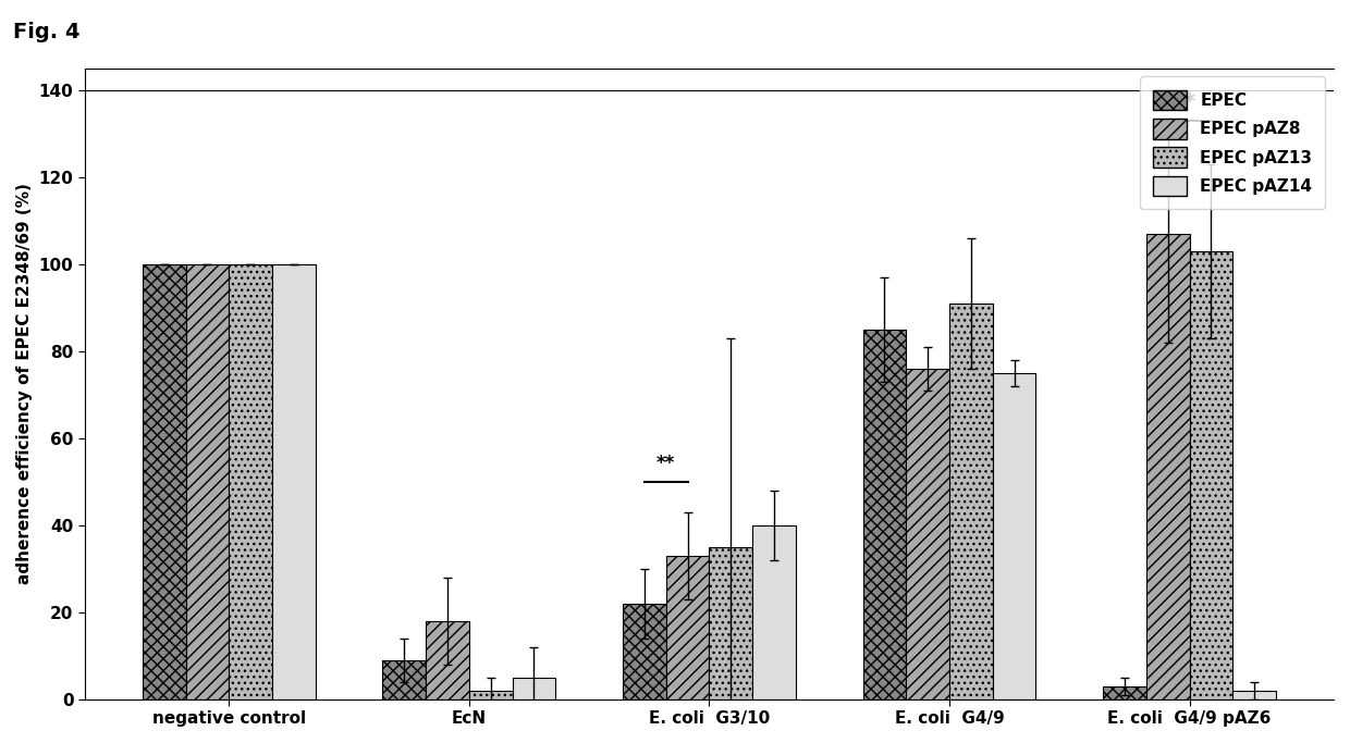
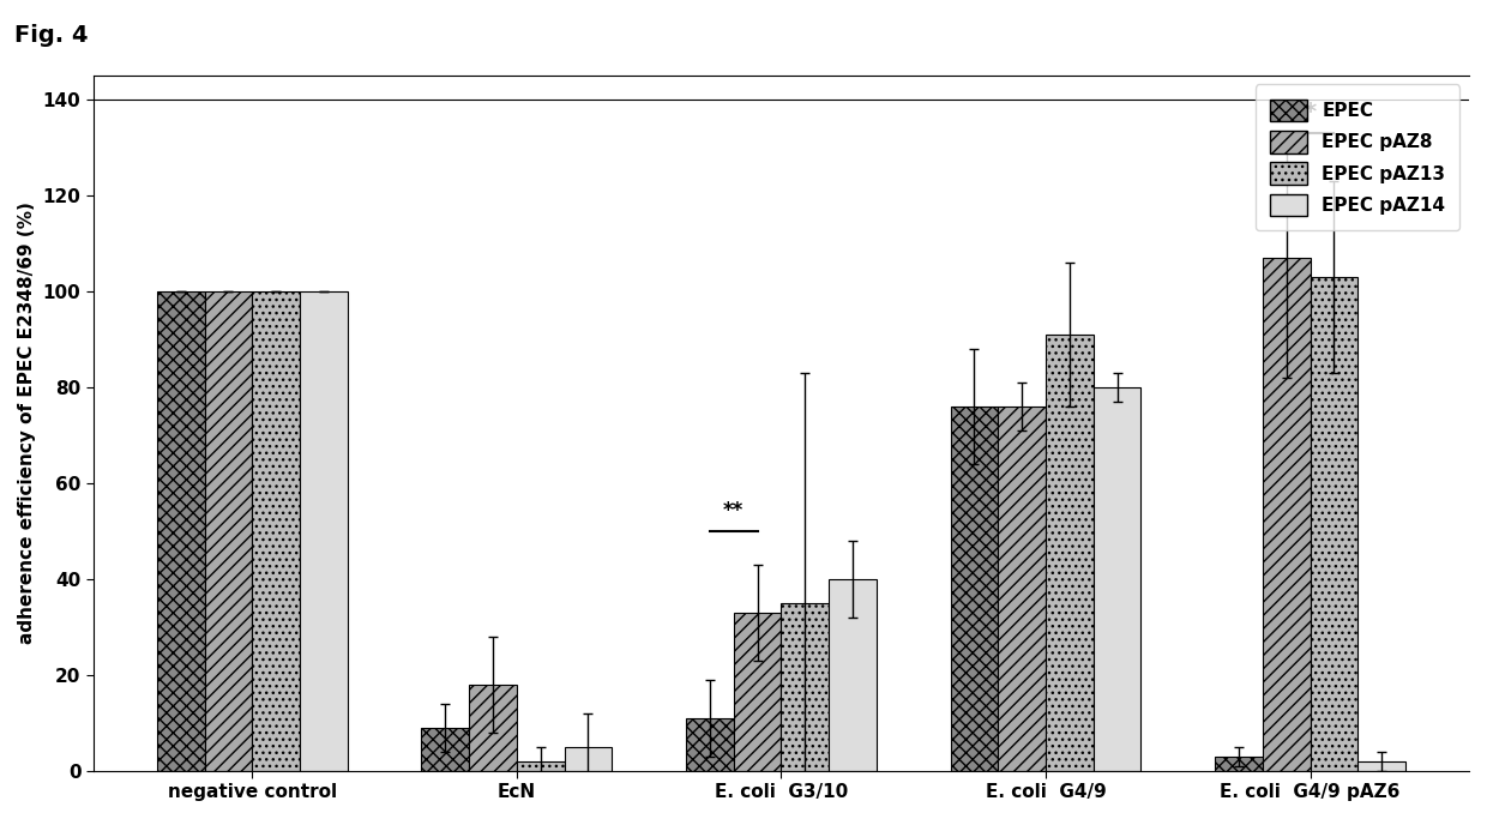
EPEC/E. coli G3/10: 22 -> 11
EPEC/E. coli G4/9: 85 -> 76
EPEC pAZ14/E. coli G4/9: 75 -> 80
